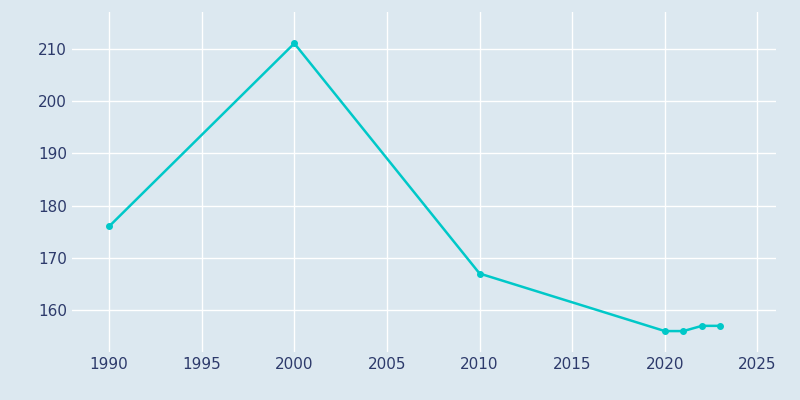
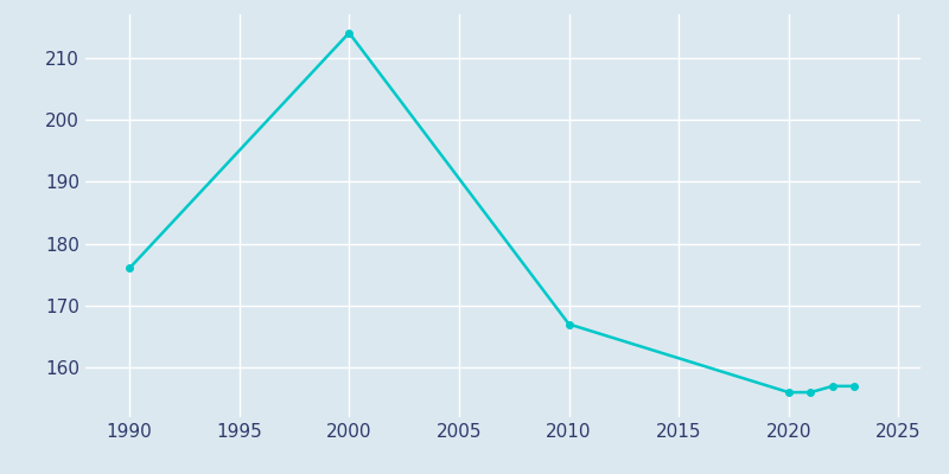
2000: 211 -> 214
